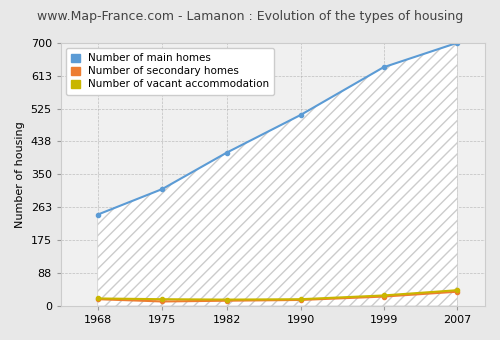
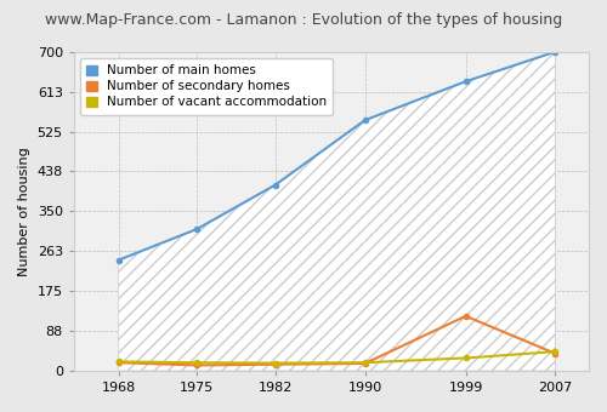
Number of main homes/1990: 508 -> 550
Number of secondary homes/1999: 25 -> 120
